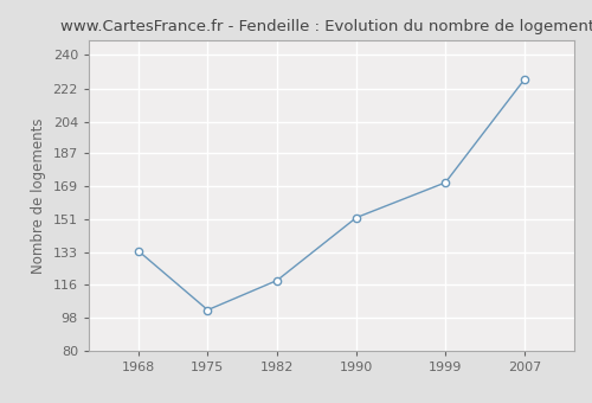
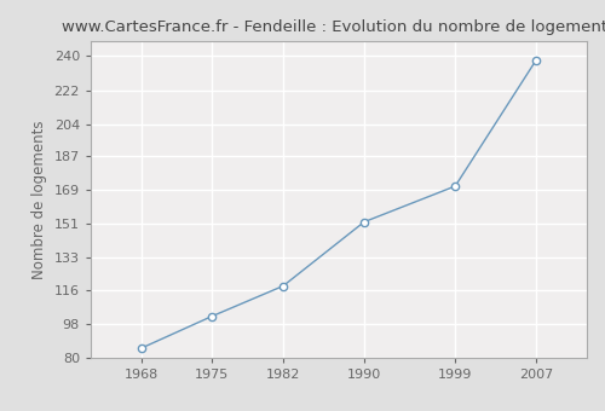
1968: 134 -> 85
2007: 227 -> 238
